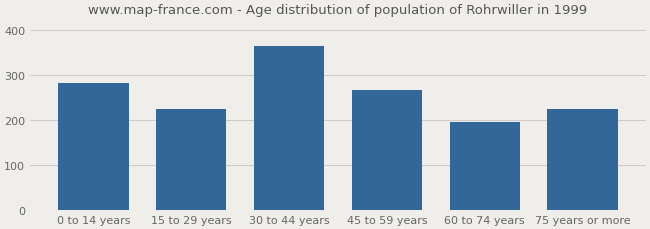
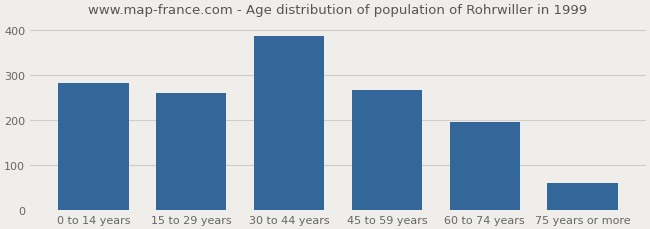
15 to 29 years: 225 -> 261
30 to 44 years: 365 -> 388
75 years or more: 225 -> 60
